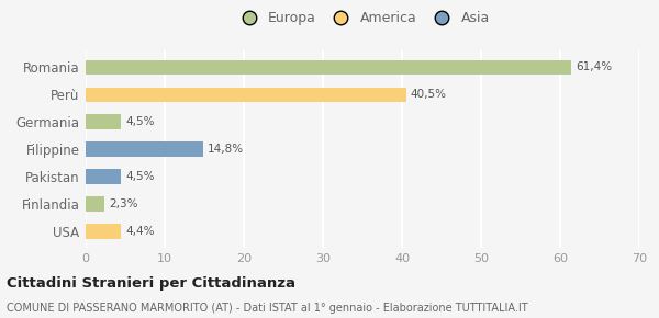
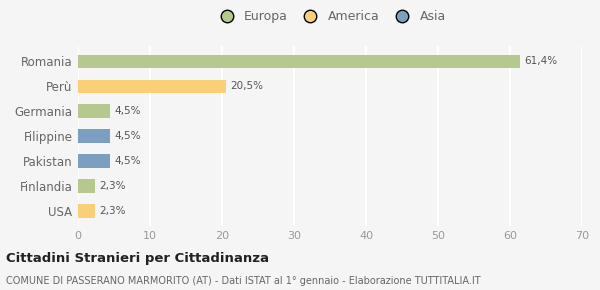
Perù: 40,5% -> 20,5%
Filippine: 14,8% -> 4,5%
USA: 4,4% -> 2,3%
